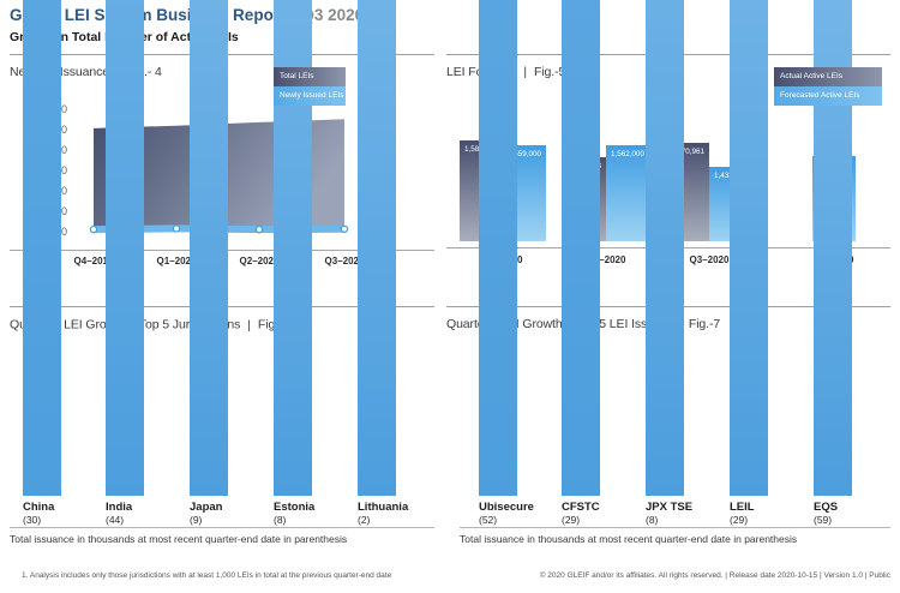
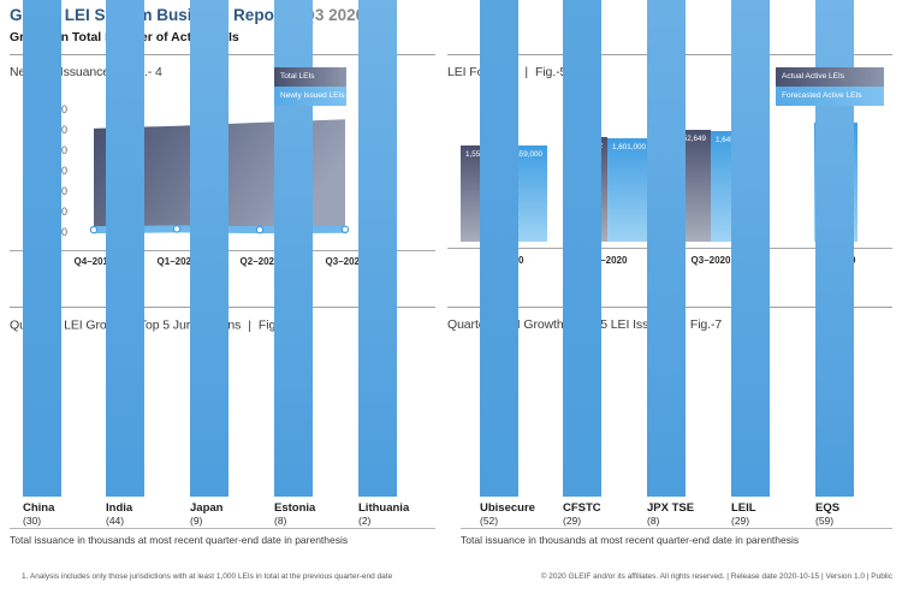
LEI Forecast/Actual Active LEIs/Q1–2020: 1,584,791 -> 1,558,747
LEI Forecast/Actual Active LEIs/Q2–2020: 1,488,563 -> 1,607,612
LEI Forecast/Forecasted Active LEIs/Q2–2020: 1,562,000 -> 1,601,000
LEI Forecast/Actual Active LEIs/Q3–2020: 1,570,961 -> 1,652,649
LEI Forecast/Forecasted Active LEIs/Q3–2020: 1,433,000 -> 1,645,000
LEI Forecast/Forecasted Active LEIs/Q4–2020: 1,499,000 -> 1,696,000
